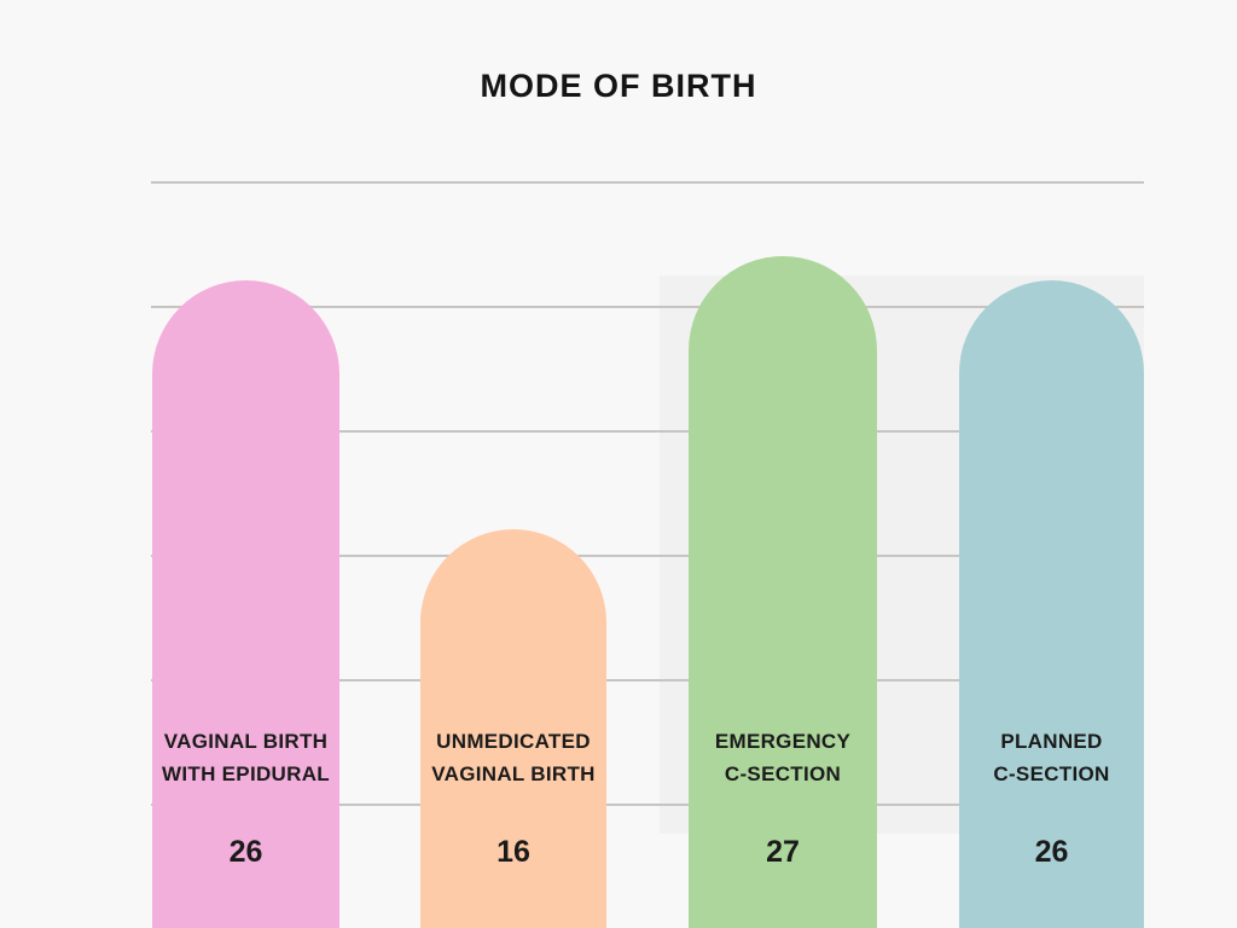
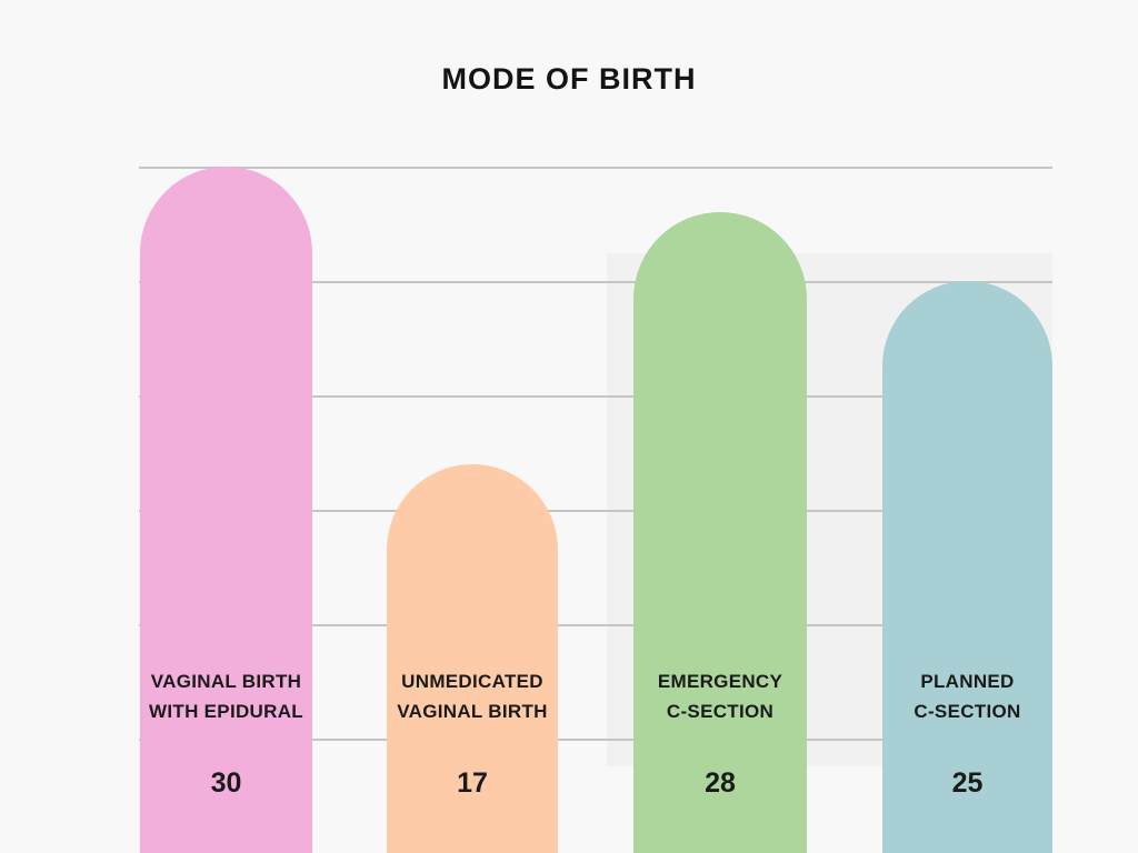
VAGINAL BIRTH WITH EPIDURAL: 26 -> 30
UNMEDICATED VAGINAL BIRTH: 16 -> 17
EMERGENCY C-SECTION: 27 -> 28
PLANNED C-SECTION: 26 -> 25
